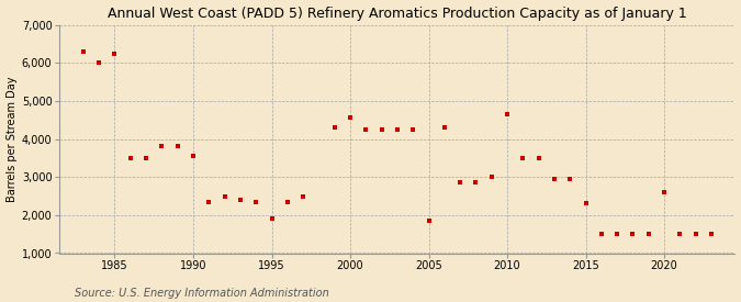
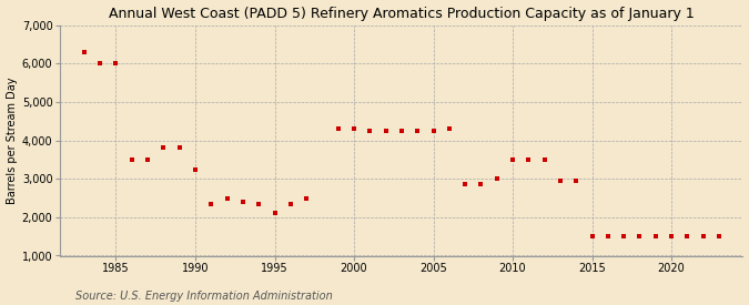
1985: 6,250 -> 6,000
1990: 3,550 -> 3,250
1995: 1,900 -> 2,100
2000: 4,550 -> 4,300
2005: 1,850 -> 4,250
2010: 4,650 -> 3,500
2015: 2,300 -> 1,500
2020: 2,600 -> 1,500
